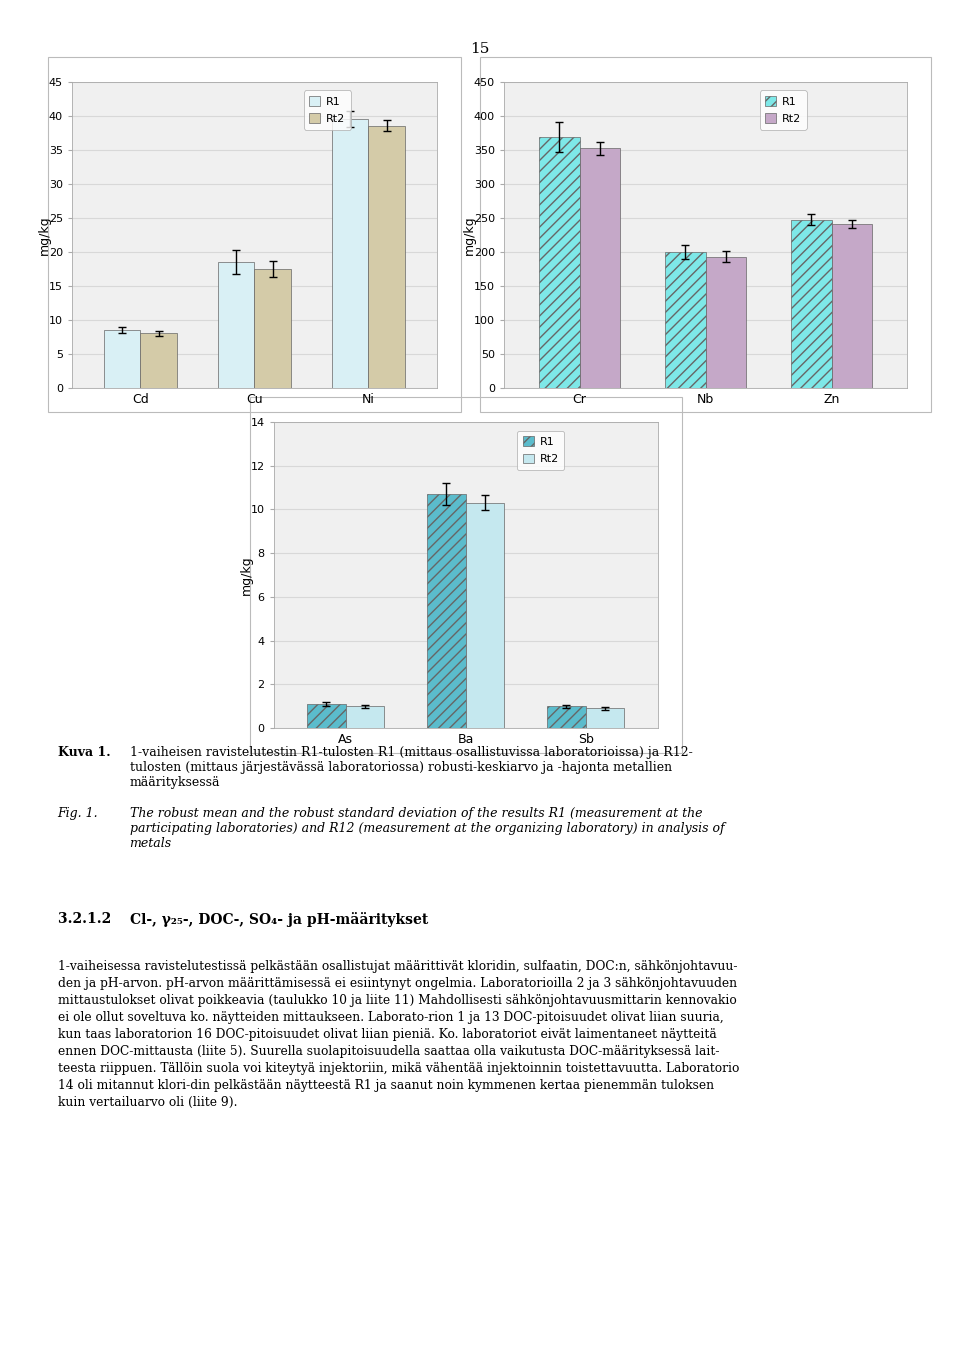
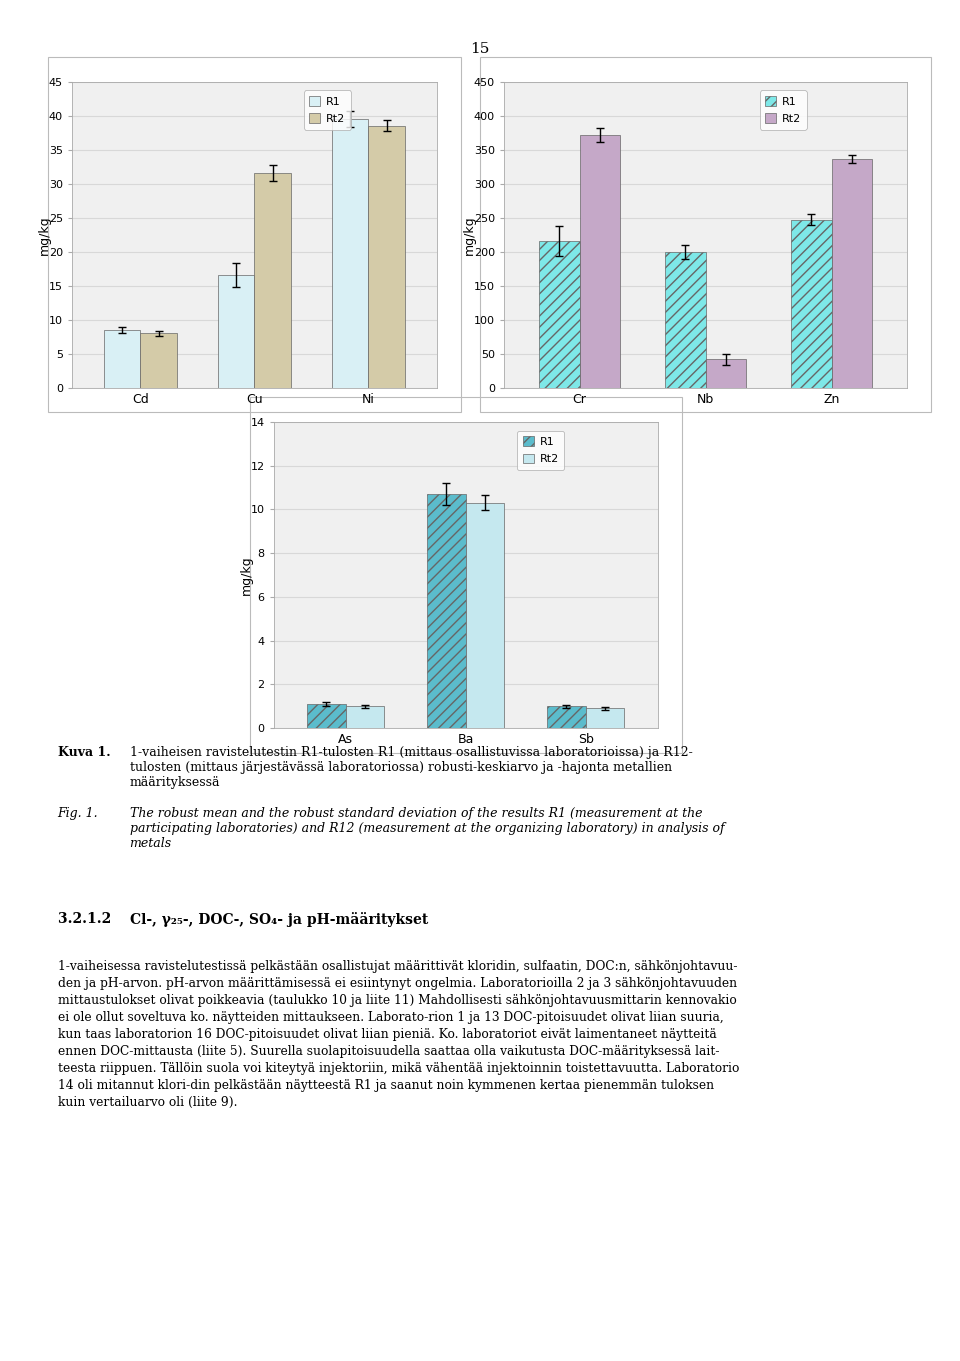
R1/Cu: 18.5 -> 16.6
Rt2/Cu: 17.5 -> 31.6
R1/Cr: 368 -> 216
Rt2/Cr: 352 -> 372
Rt2/Nb: 193 -> 42
Rt2/Zn: 241 -> 336
